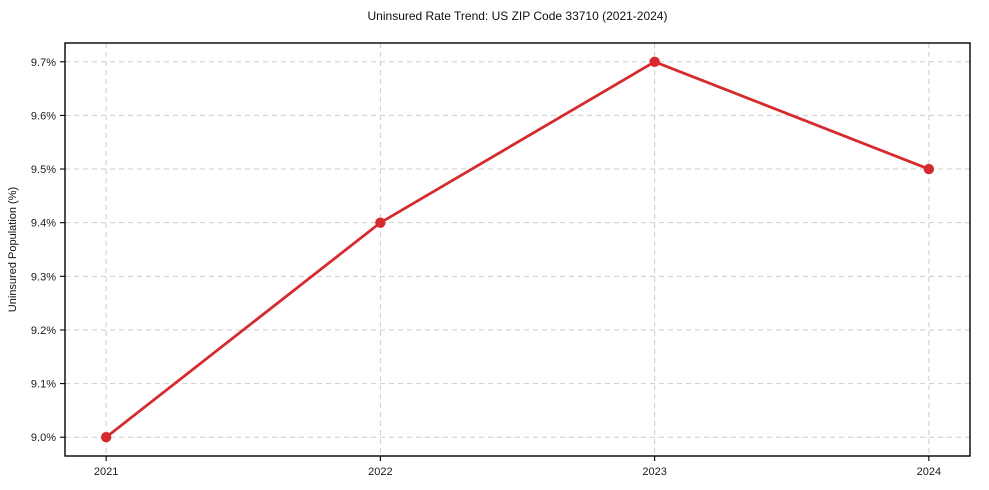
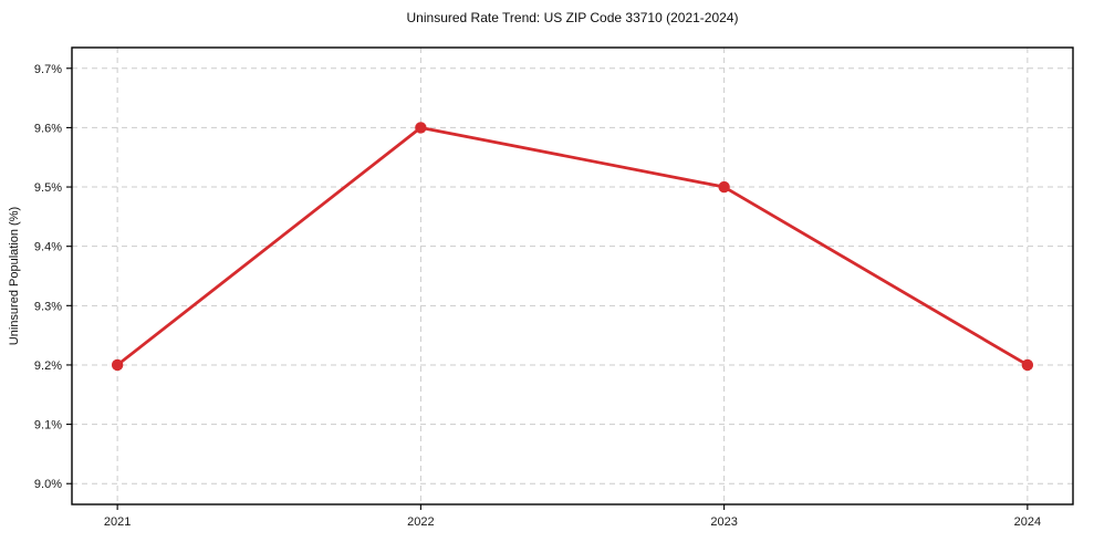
2021: 9.0% -> 9.2%
2022: 9.4% -> 9.6%
2023: 9.7% -> 9.5%
2024: 9.5% -> 9.2%
